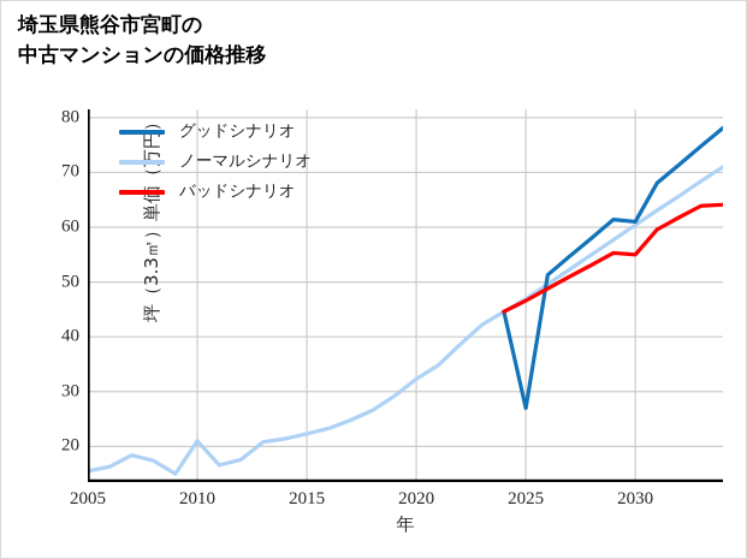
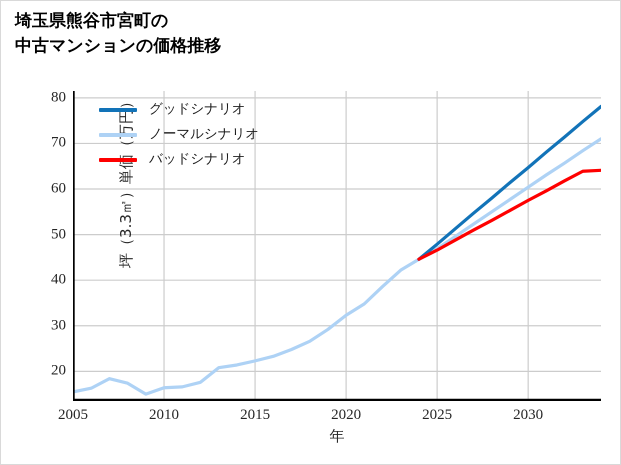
ノーマルシナリオ/2010: 21 -> 16
グッドシナリオ/2025: 27 -> 48
グッドシナリオ/2030: 61 -> 65
バッドシナリオ/2030: 55 -> 58
